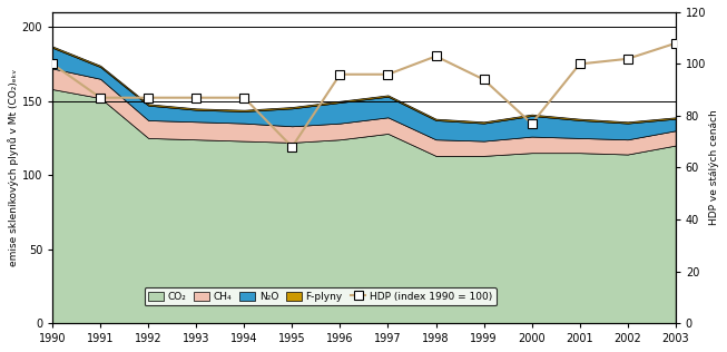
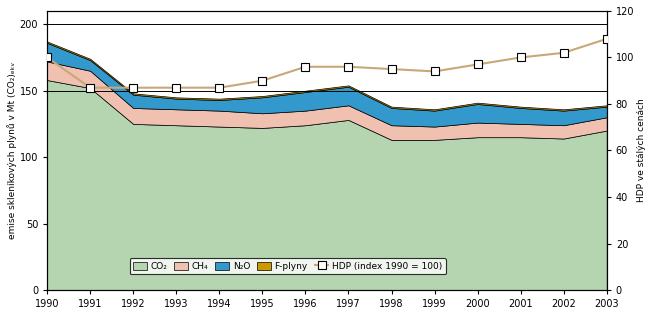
HDP (index 1990 = 100)/1995: 68 -> 90
HDP (index 1990 = 100)/1998: 103 -> 95
HDP (index 1990 = 100)/2000: 77 -> 97
